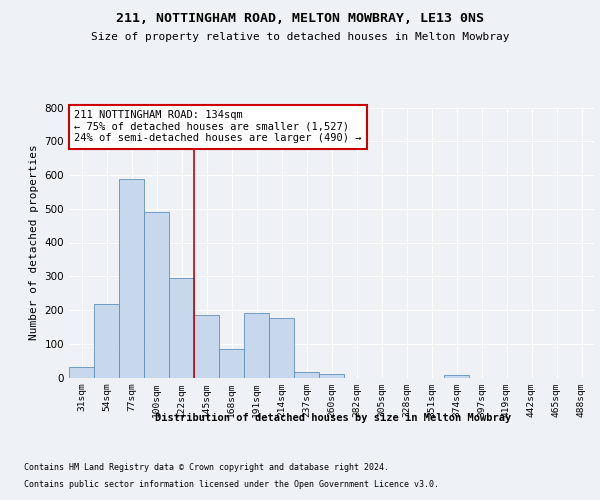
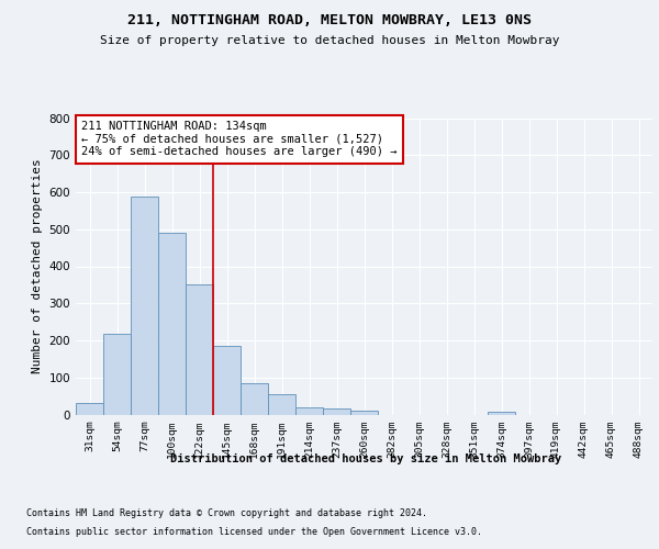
122sqm: 295 -> 350
191sqm: 190 -> 55
214sqm: 175 -> 20
